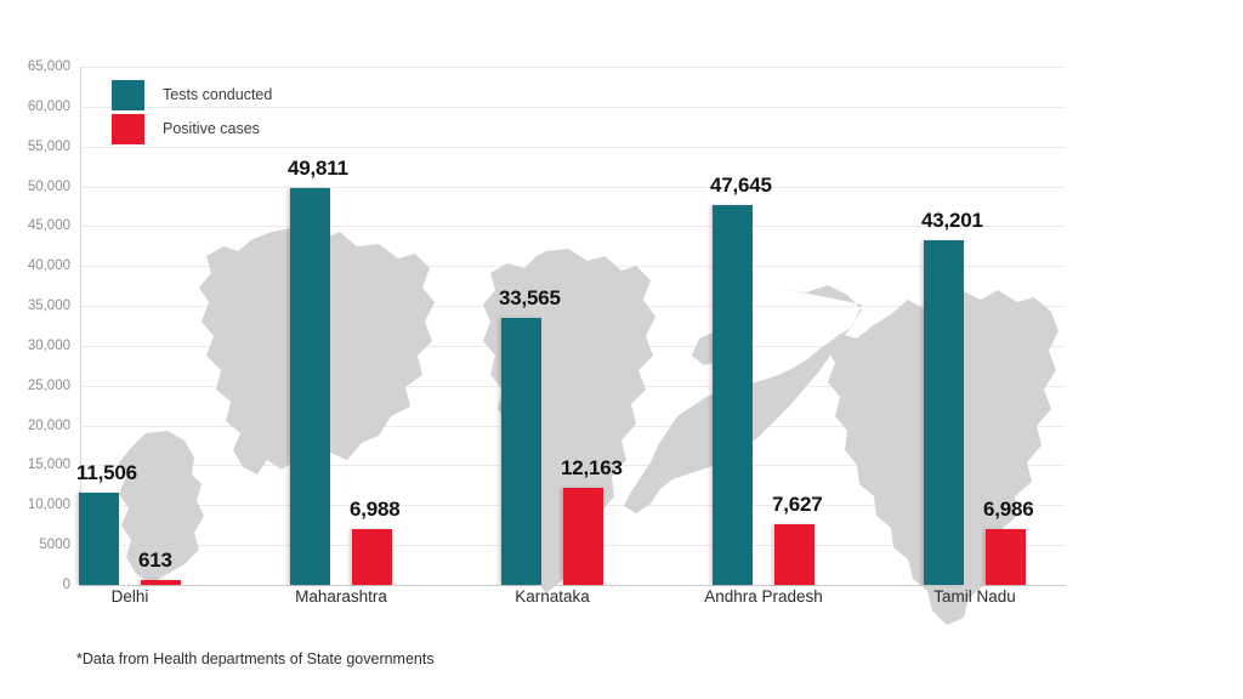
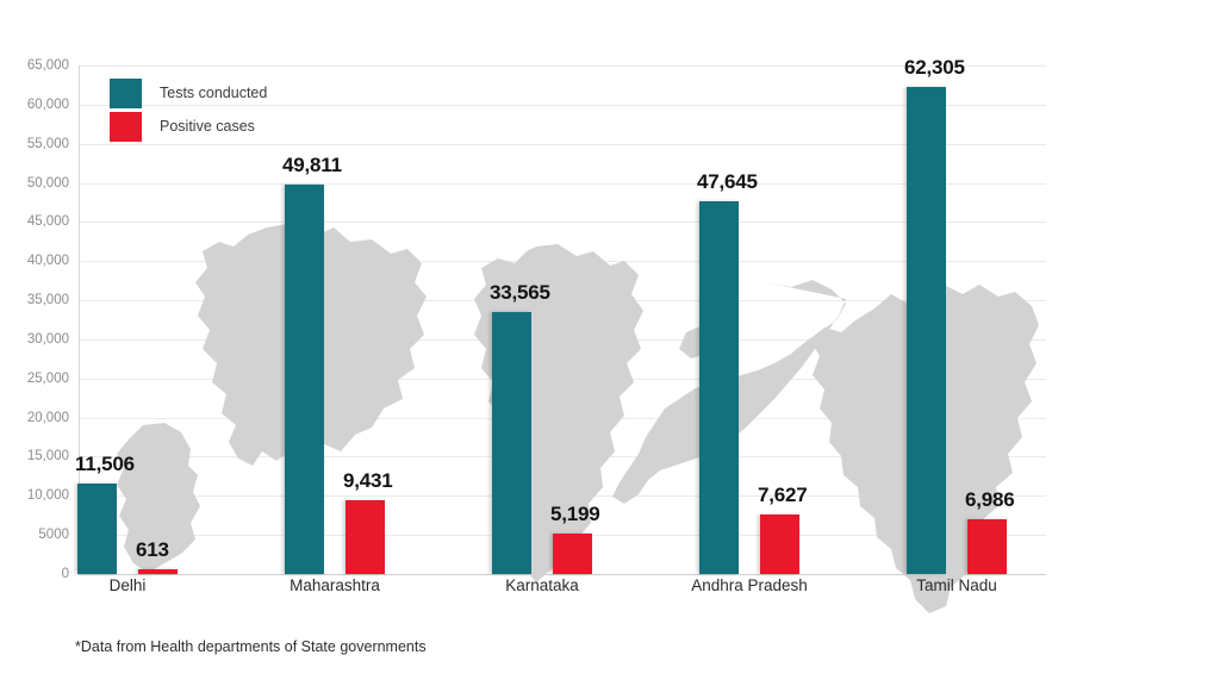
Positive cases/Maharashtra: 6,988 -> 9,431
Positive cases/Karnataka: 12,163 -> 5,199
Tests conducted/Tamil Nadu: 43,201 -> 62,305
